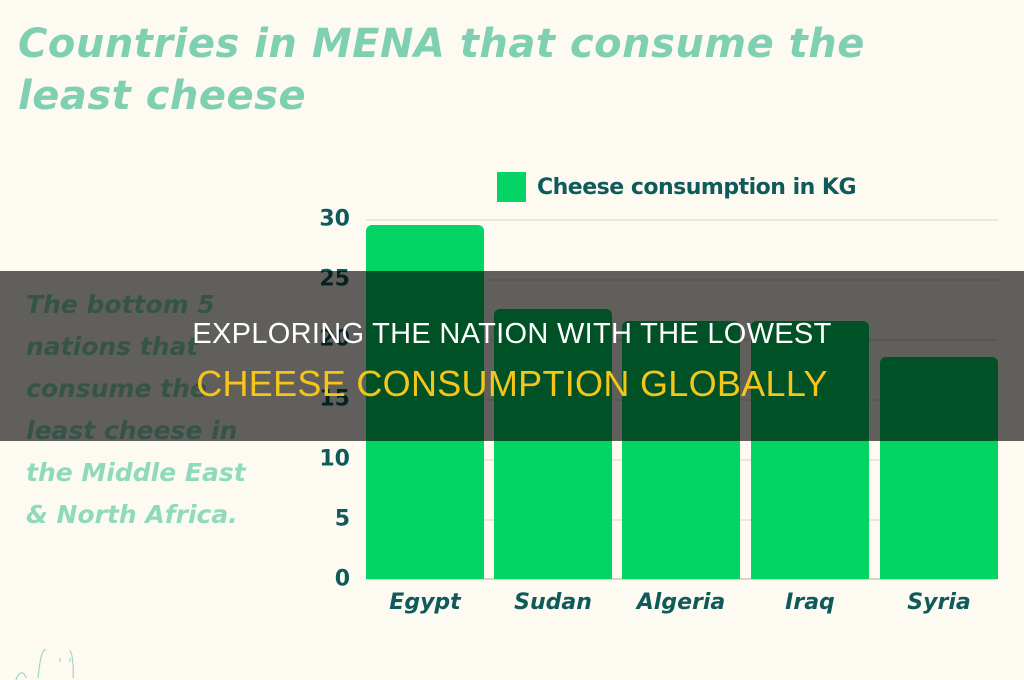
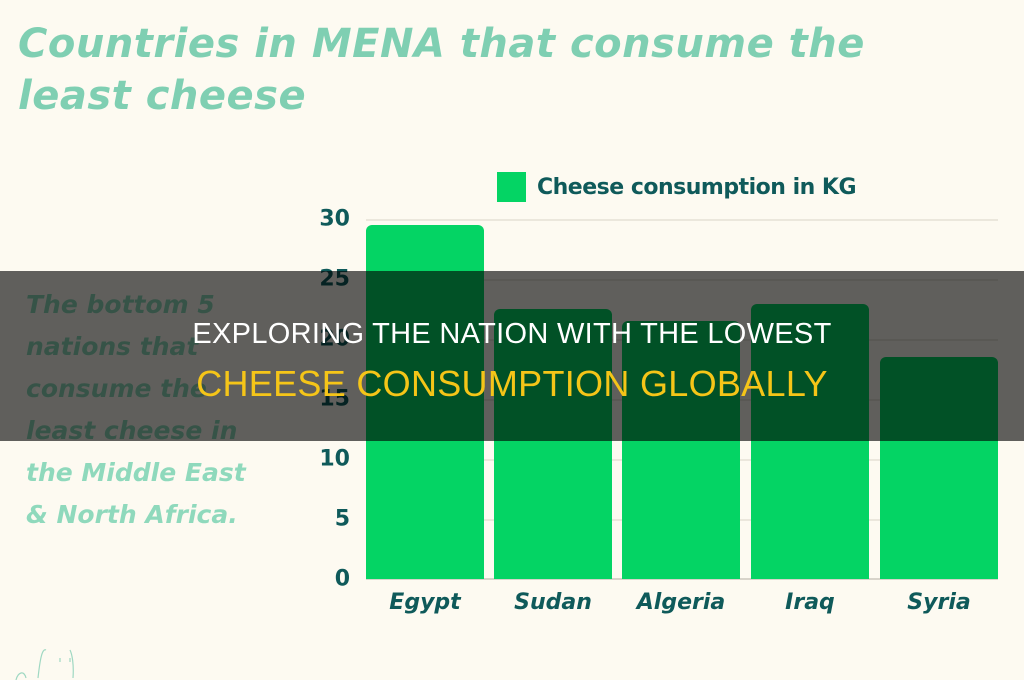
Iraq: 21.5 -> 22.9
